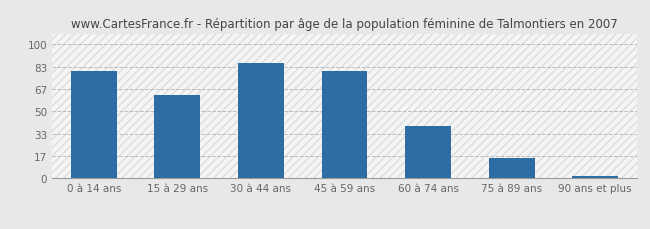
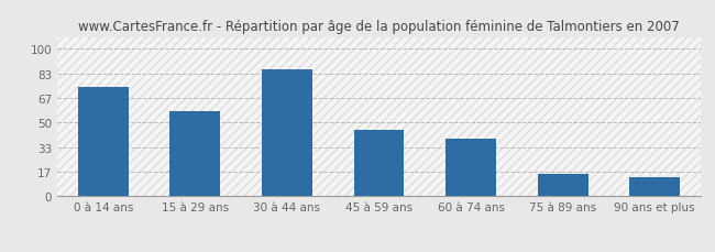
0 à 14 ans: 80 -> 74
15 à 29 ans: 62 -> 58
45 à 59 ans: 80 -> 45
90 ans et plus: 2 -> 13
